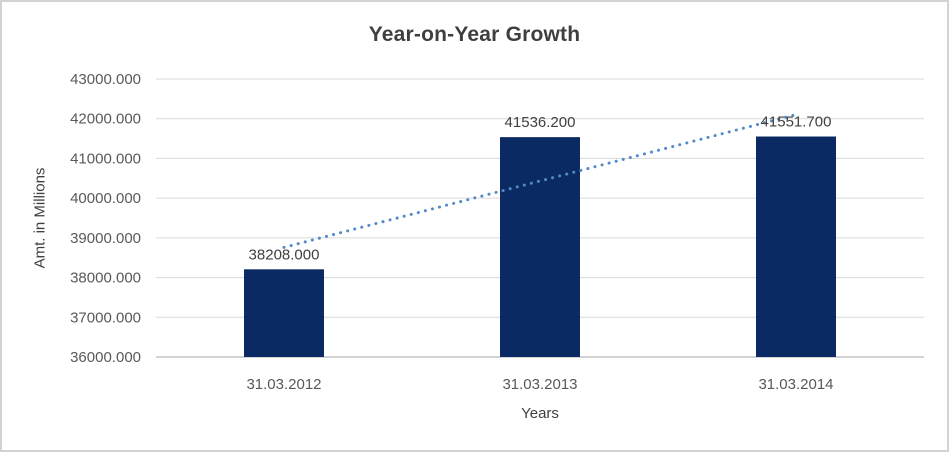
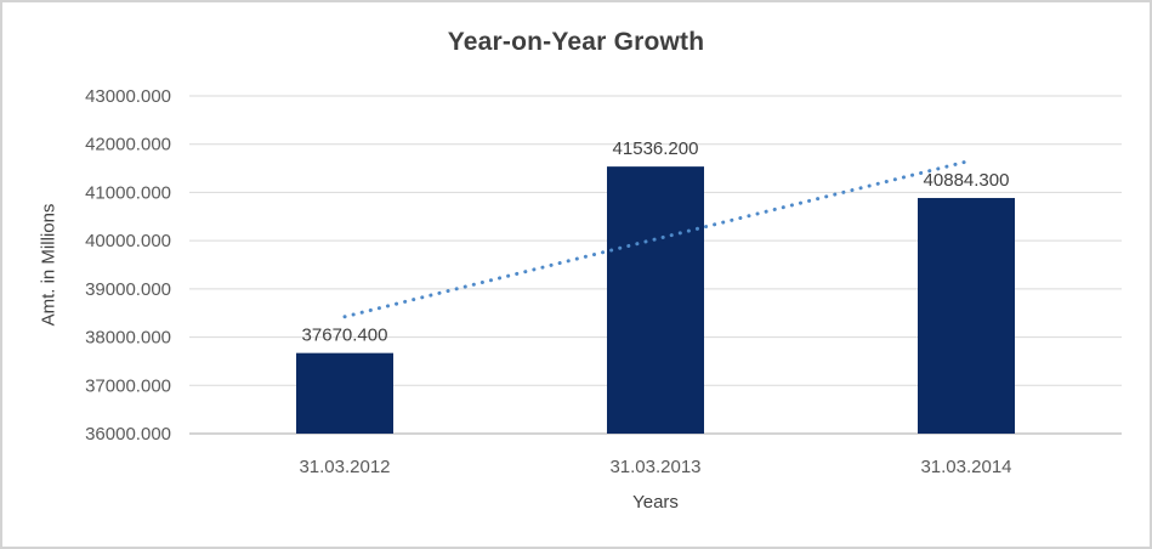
31.03.2012: 38208.000 -> 37670.400
31.03.2014: 41551.700 -> 40884.300
